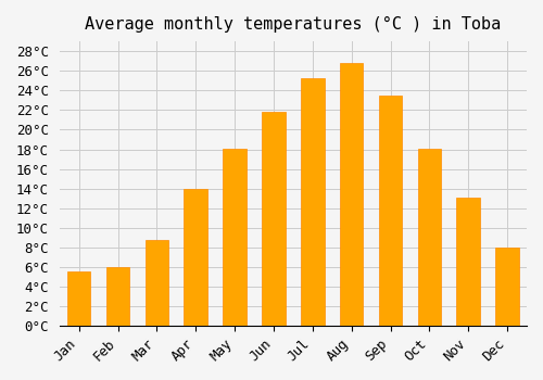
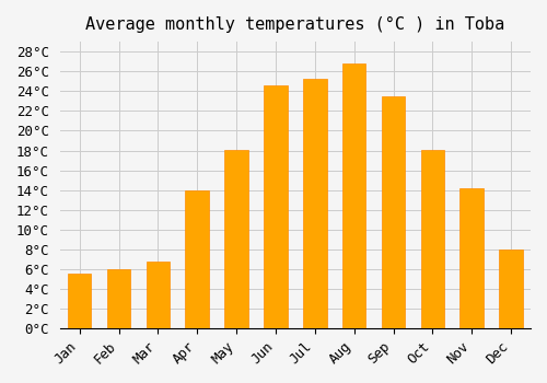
Mar: 8.8°C -> 6.8°C
Jun: 21.8°C -> 24.6°C
Nov: 13.1°C -> 14.2°C
